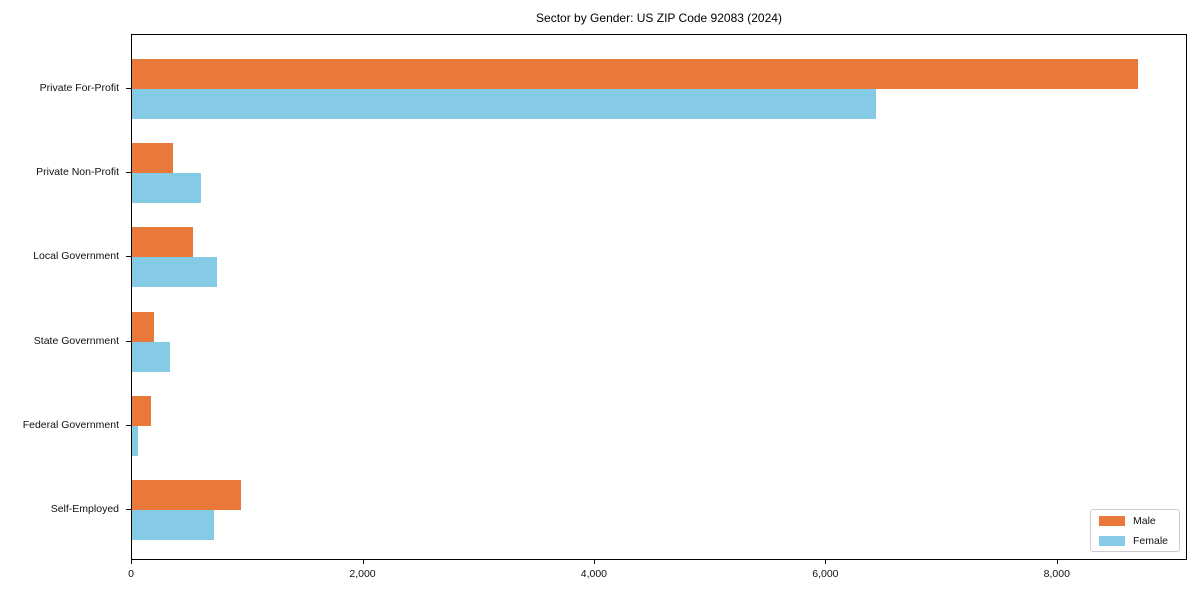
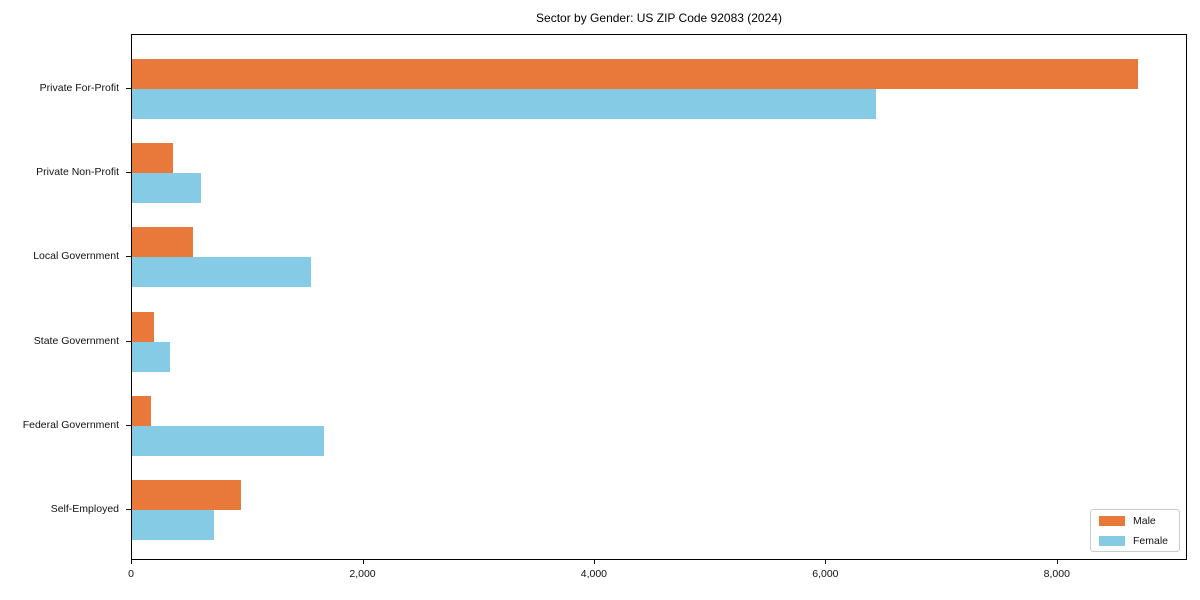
Female/Local Government: 730 -> 1550
Female/Federal Government: 50 -> 1660
